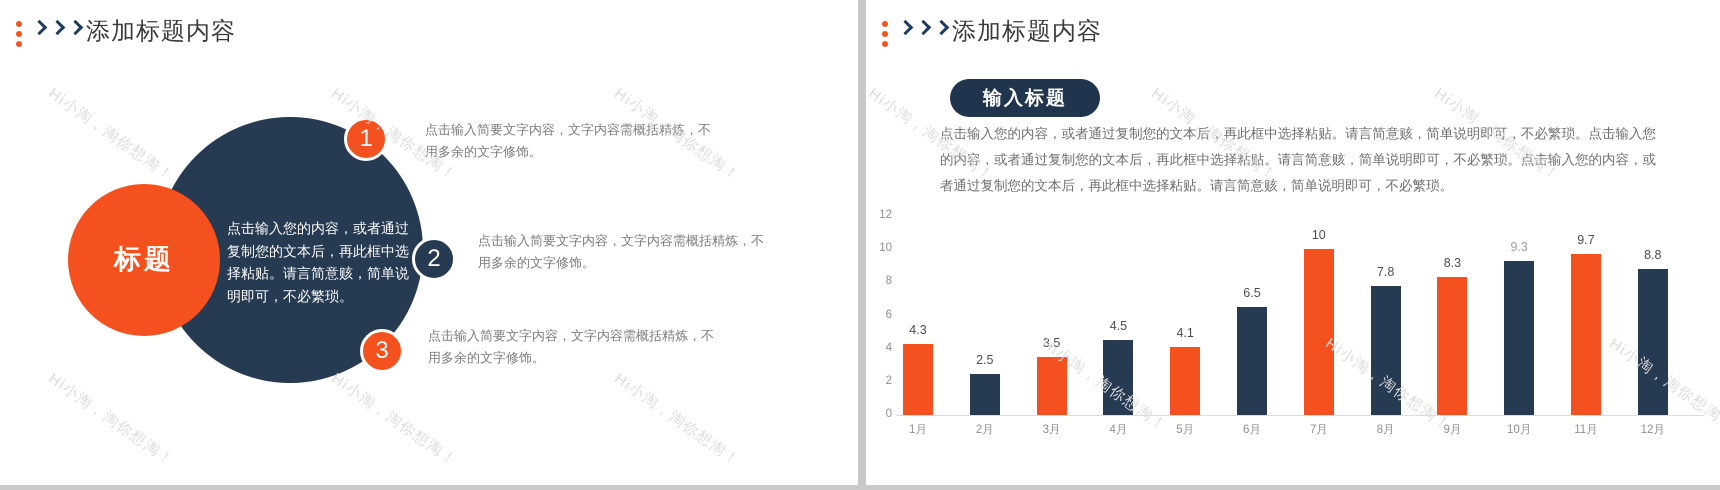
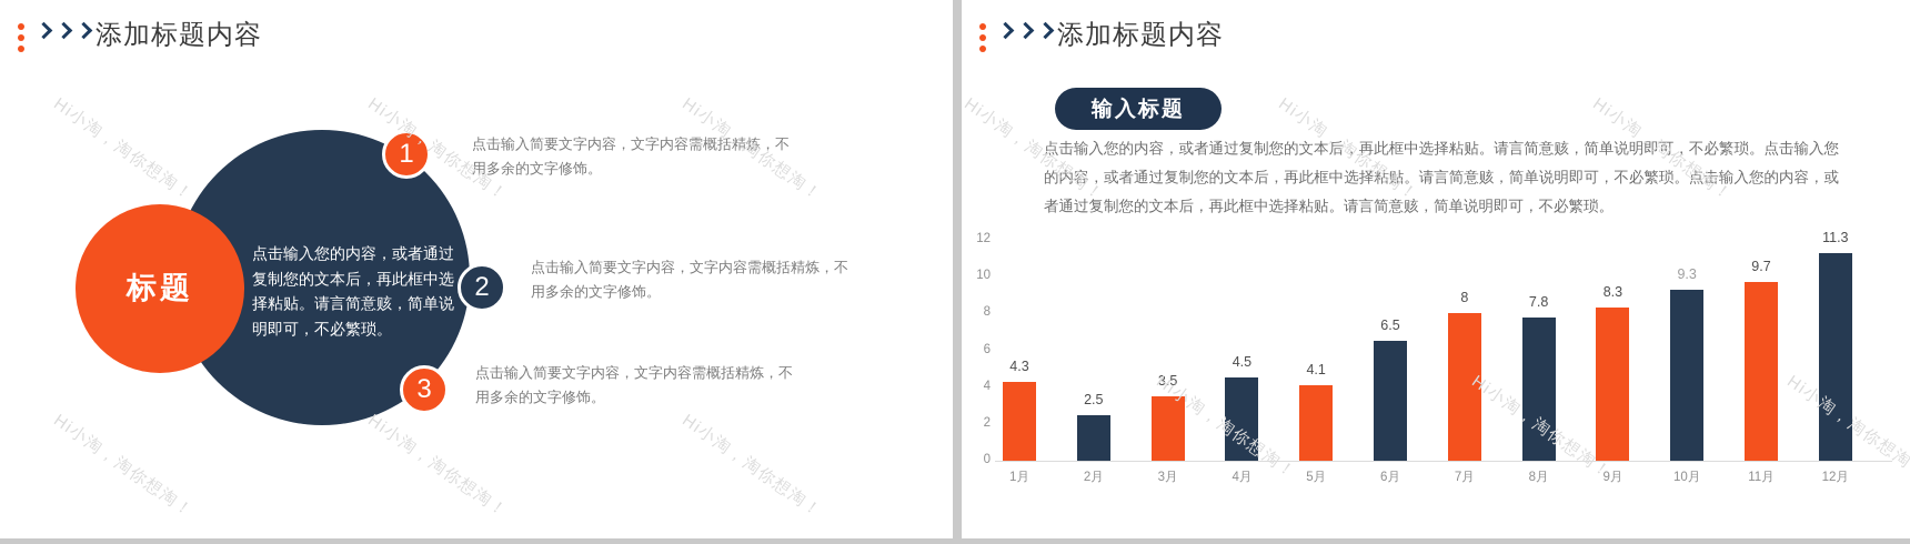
7月: 10 -> 8
12月: 8.8 -> 11.3
